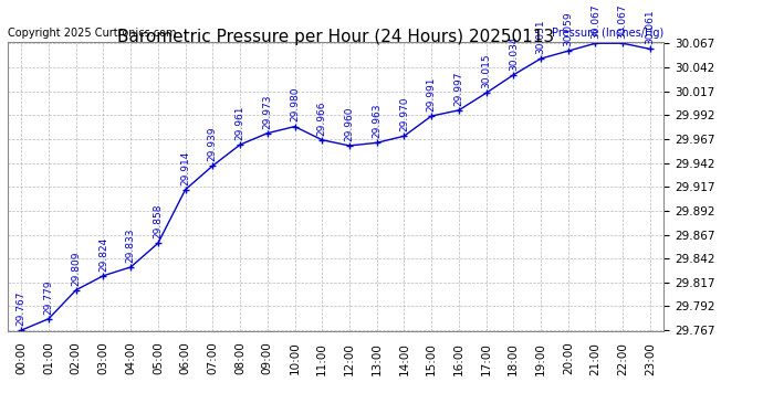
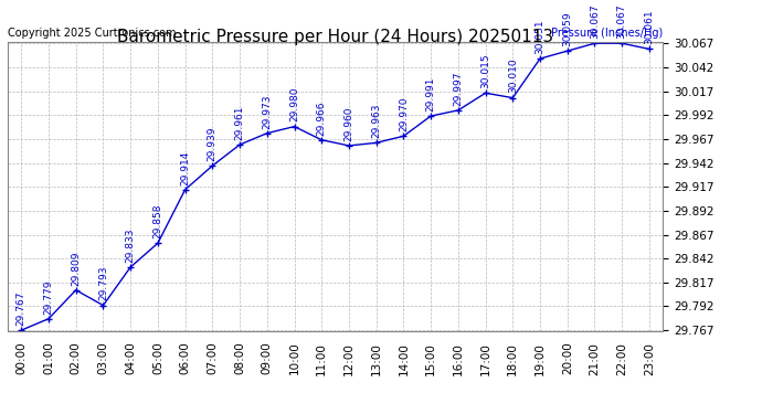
03:00: 29.824 -> 29.793
18:00: 30.034 -> 30.010
